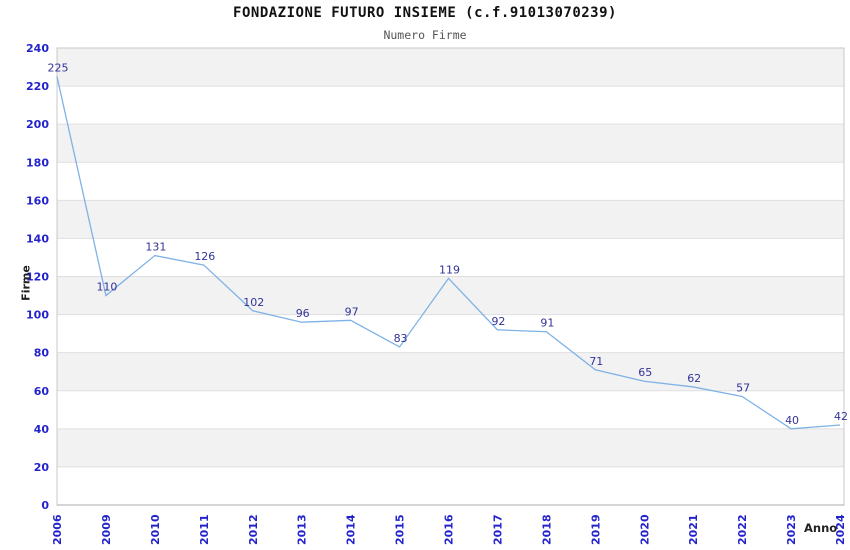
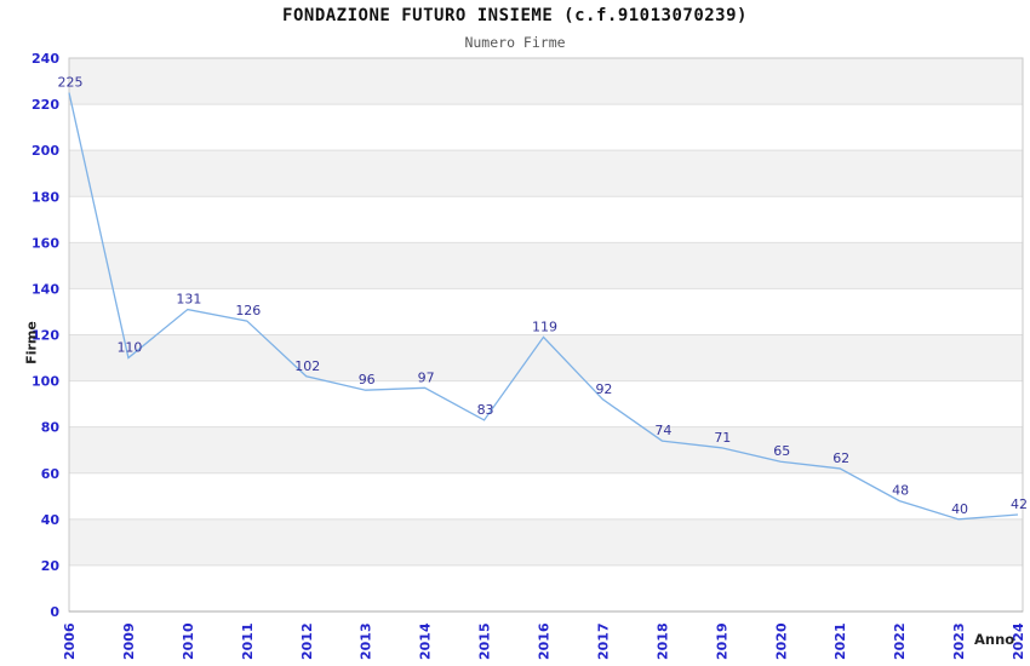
2018: 91 -> 74
2022: 57 -> 48
